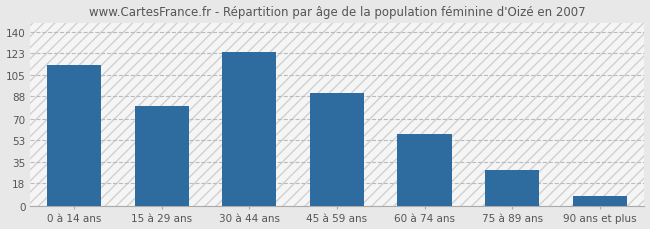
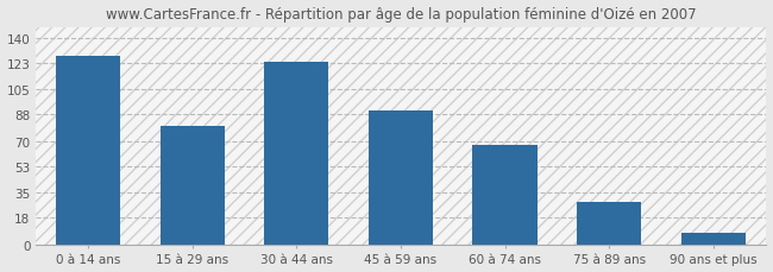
0 à 14 ans: 113 -> 128
60 à 74 ans: 58 -> 67
